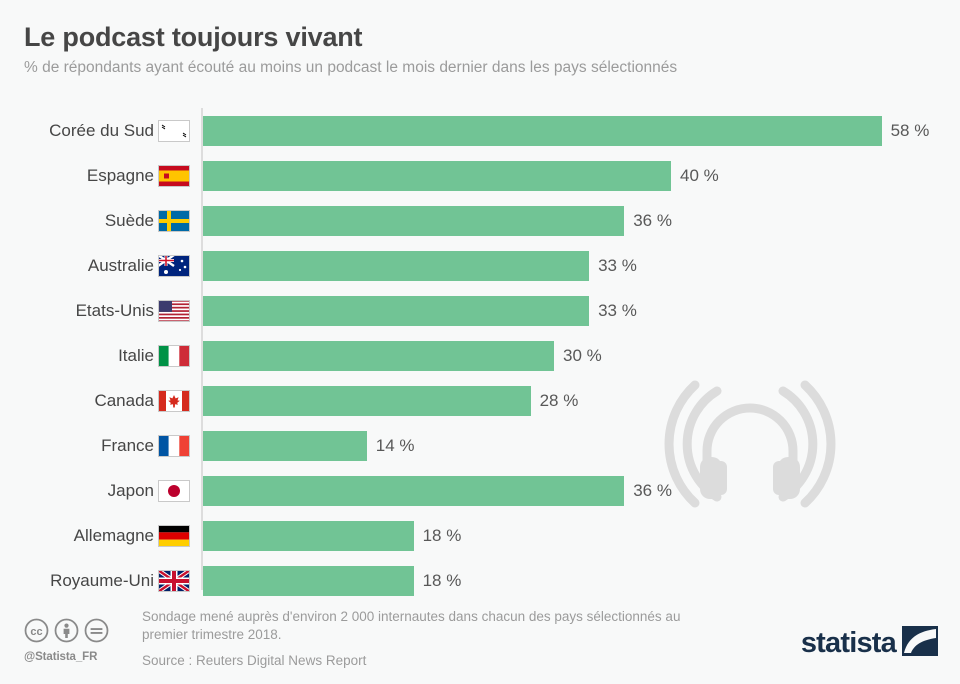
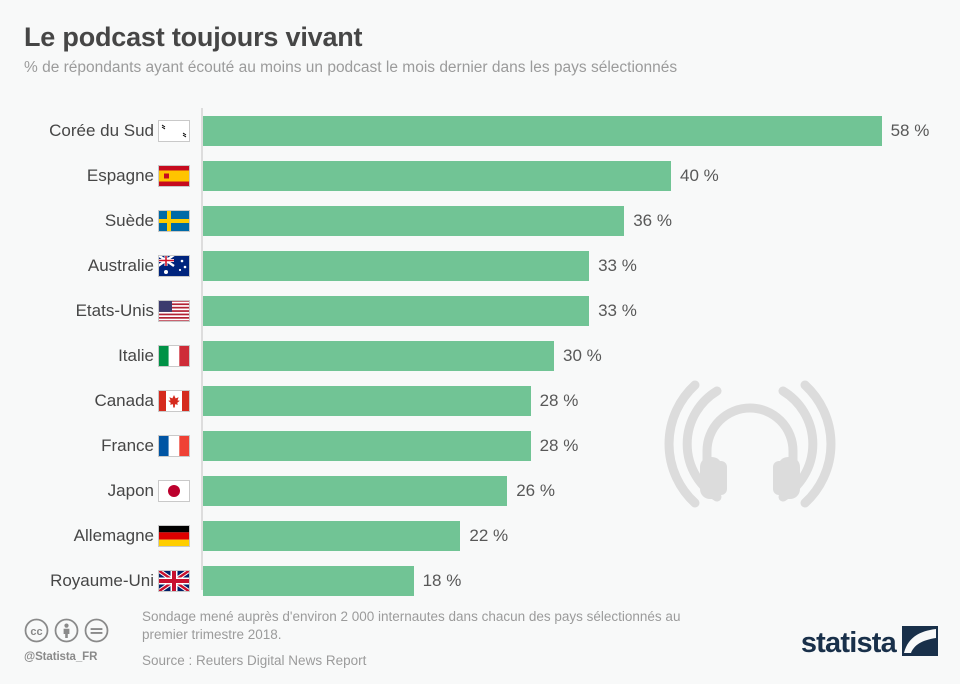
France: 14 -> 28
Japon: 36 -> 26
Allemagne: 18 -> 22
